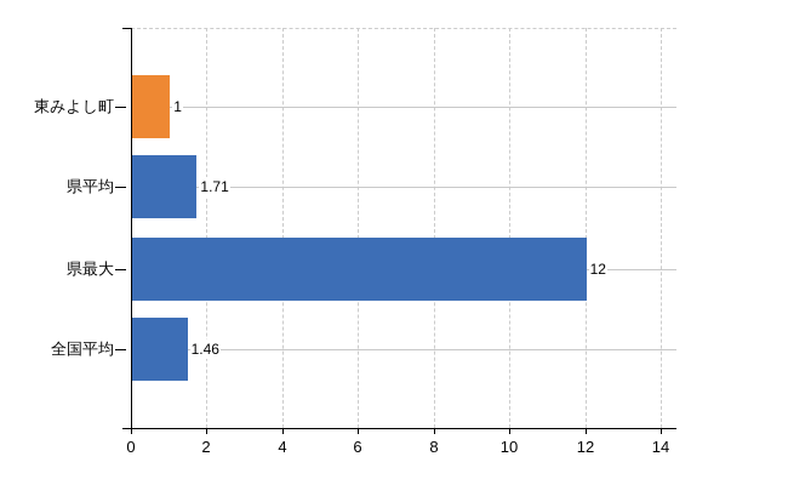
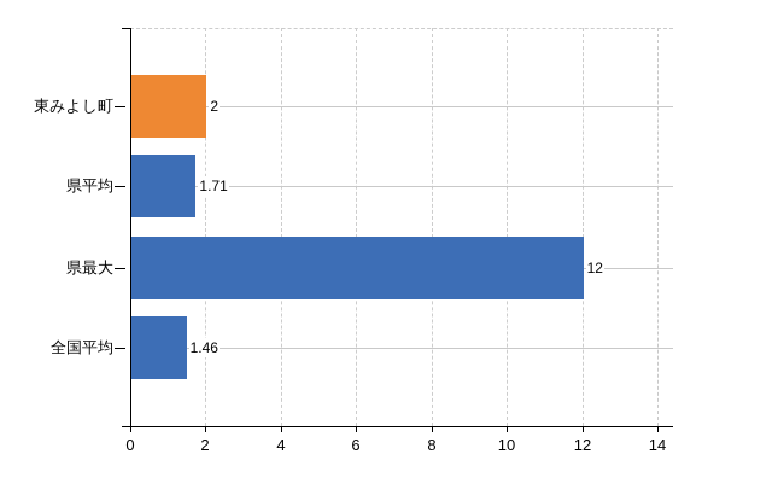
東みよし町: 1 -> 2
